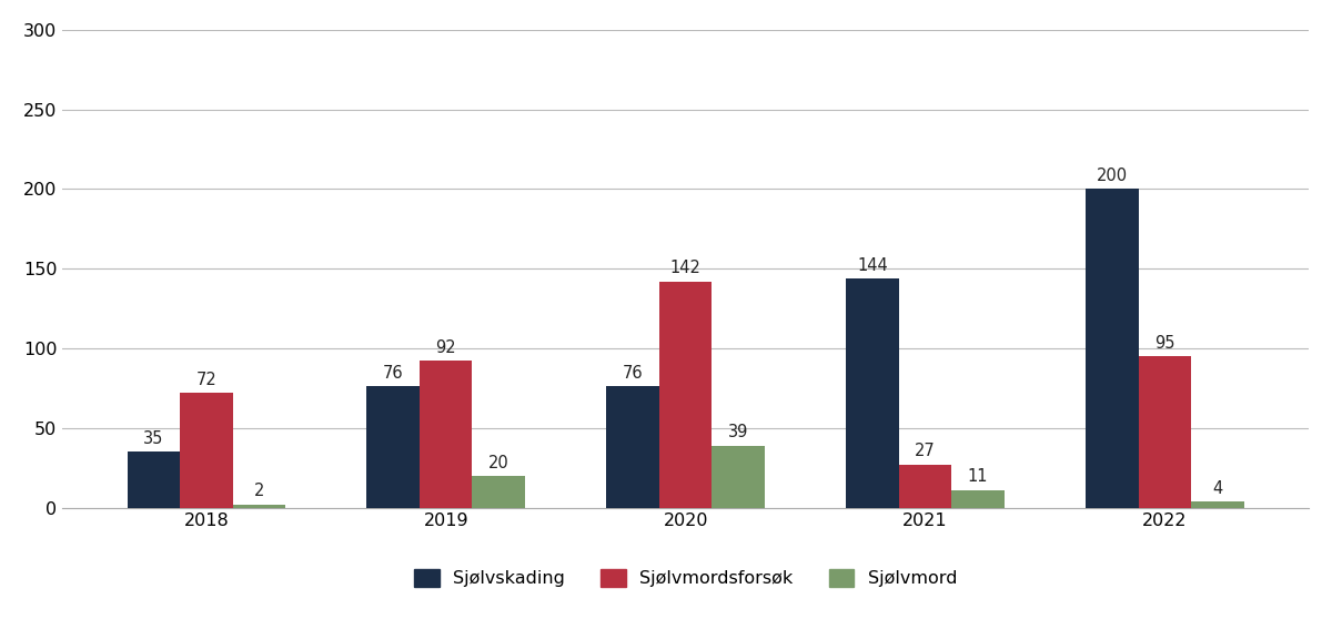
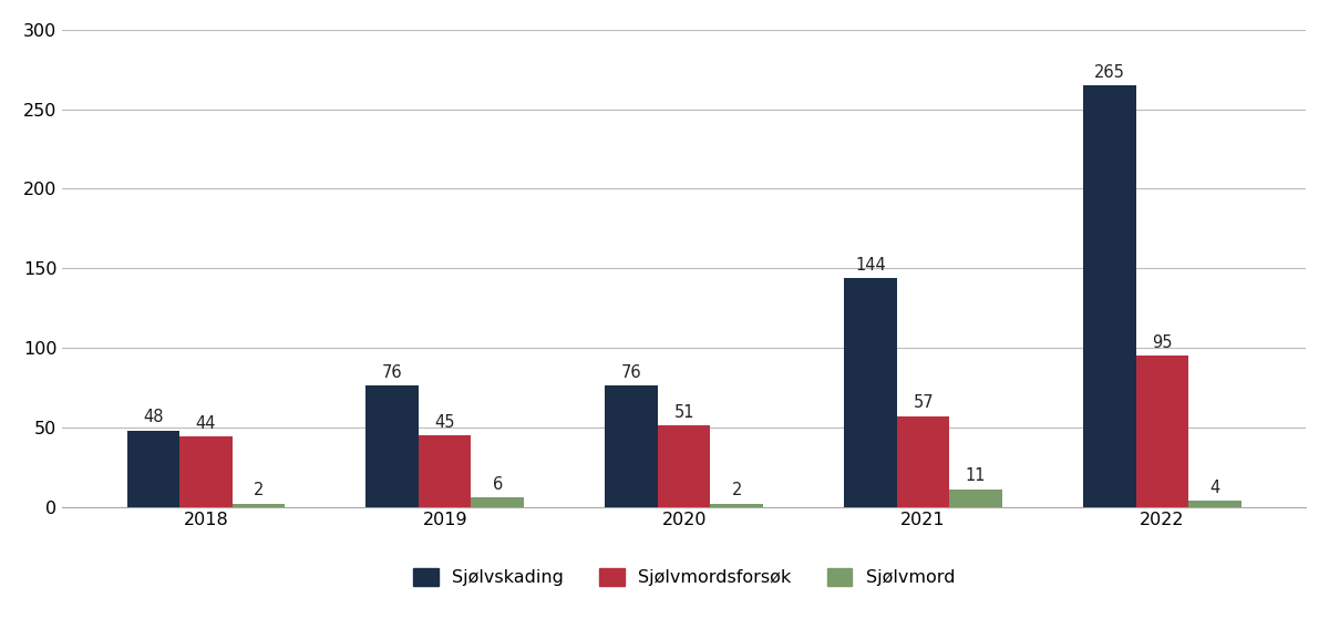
Sjølvskading/2018: 35 -> 48
Sjølvmordsforsøk/2018: 72 -> 44
Sjølvmordsforsøk/2019: 92 -> 45
Sjølvmord/2019: 20 -> 6
Sjølvmordsforsøk/2020: 142 -> 51
Sjølvmord/2020: 39 -> 2
Sjølvmordsforsøk/2021: 27 -> 57
Sjølvskading/2022: 200 -> 265
